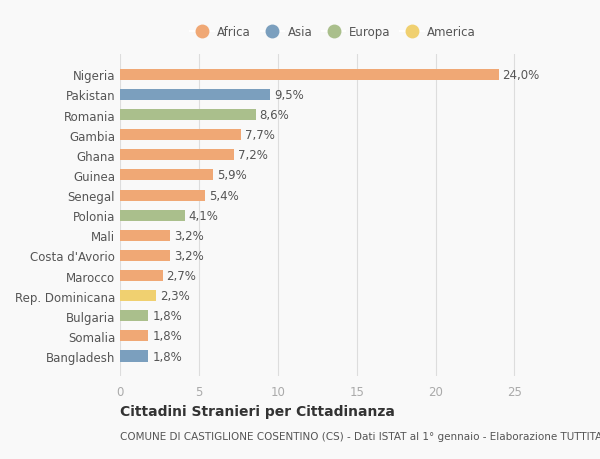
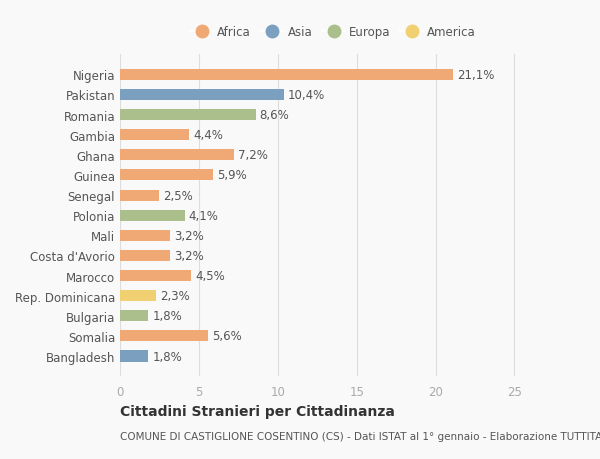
Nigeria: 24,0% -> 21,1%
Pakistan: 9,5% -> 10,4%
Gambia: 7,7% -> 4,4%
Senegal: 5,4% -> 2,5%
Marocco: 2,7% -> 4,5%
Somalia: 1,8% -> 5,6%
